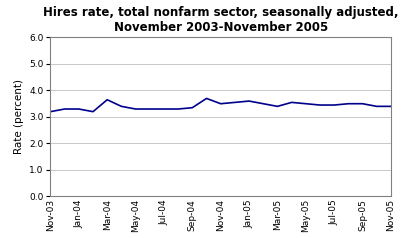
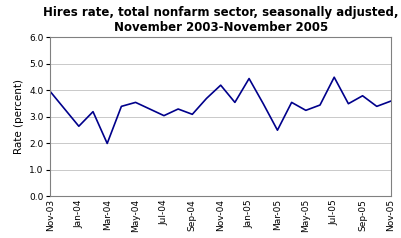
Nov-03: 3.20 -> 3.95
Jan-04: 3.30 -> 2.65
Mar-04: 3.65 -> 2.00
May-04: 3.30 -> 3.55
Jul-04: 3.30 -> 3.05
Sep-04: 3.35 -> 3.10
Nov-04: 3.50 -> 4.20
Jan-05: 3.60 -> 4.45
Mar-05: 3.40 -> 2.50
May-05: 3.50 -> 3.25
Jul-05: 3.45 -> 4.50
Sep-05: 3.50 -> 3.80
Nov-05: 3.40 -> 3.60
